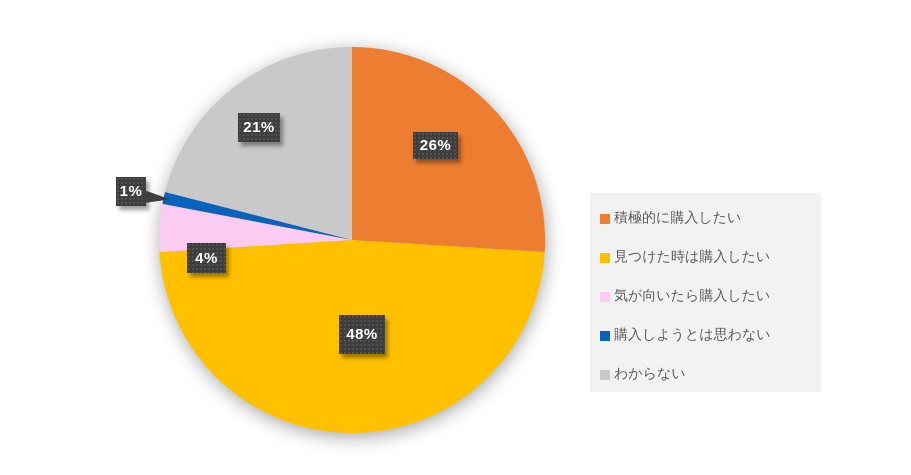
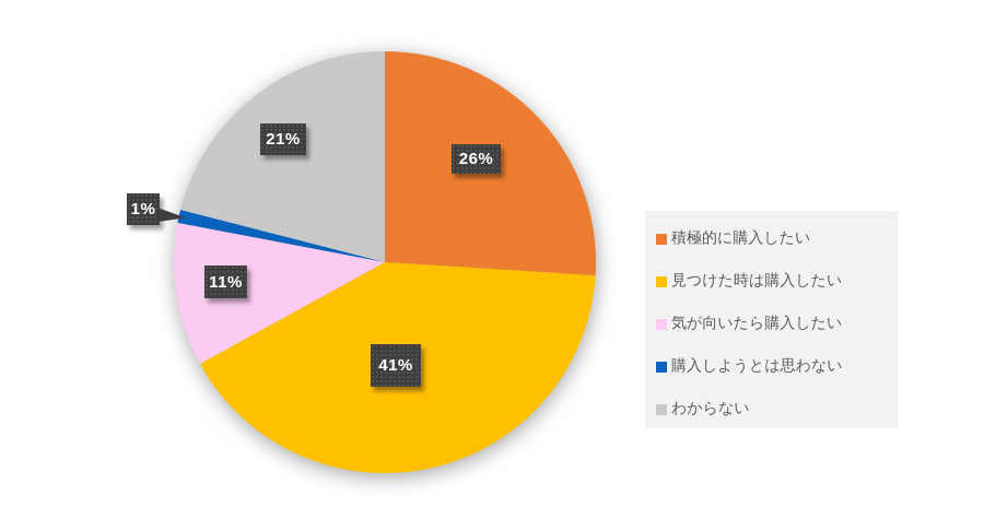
見つけた時は購入したい: 48% -> 41%
気が向いたら購入したい: 4% -> 11%
